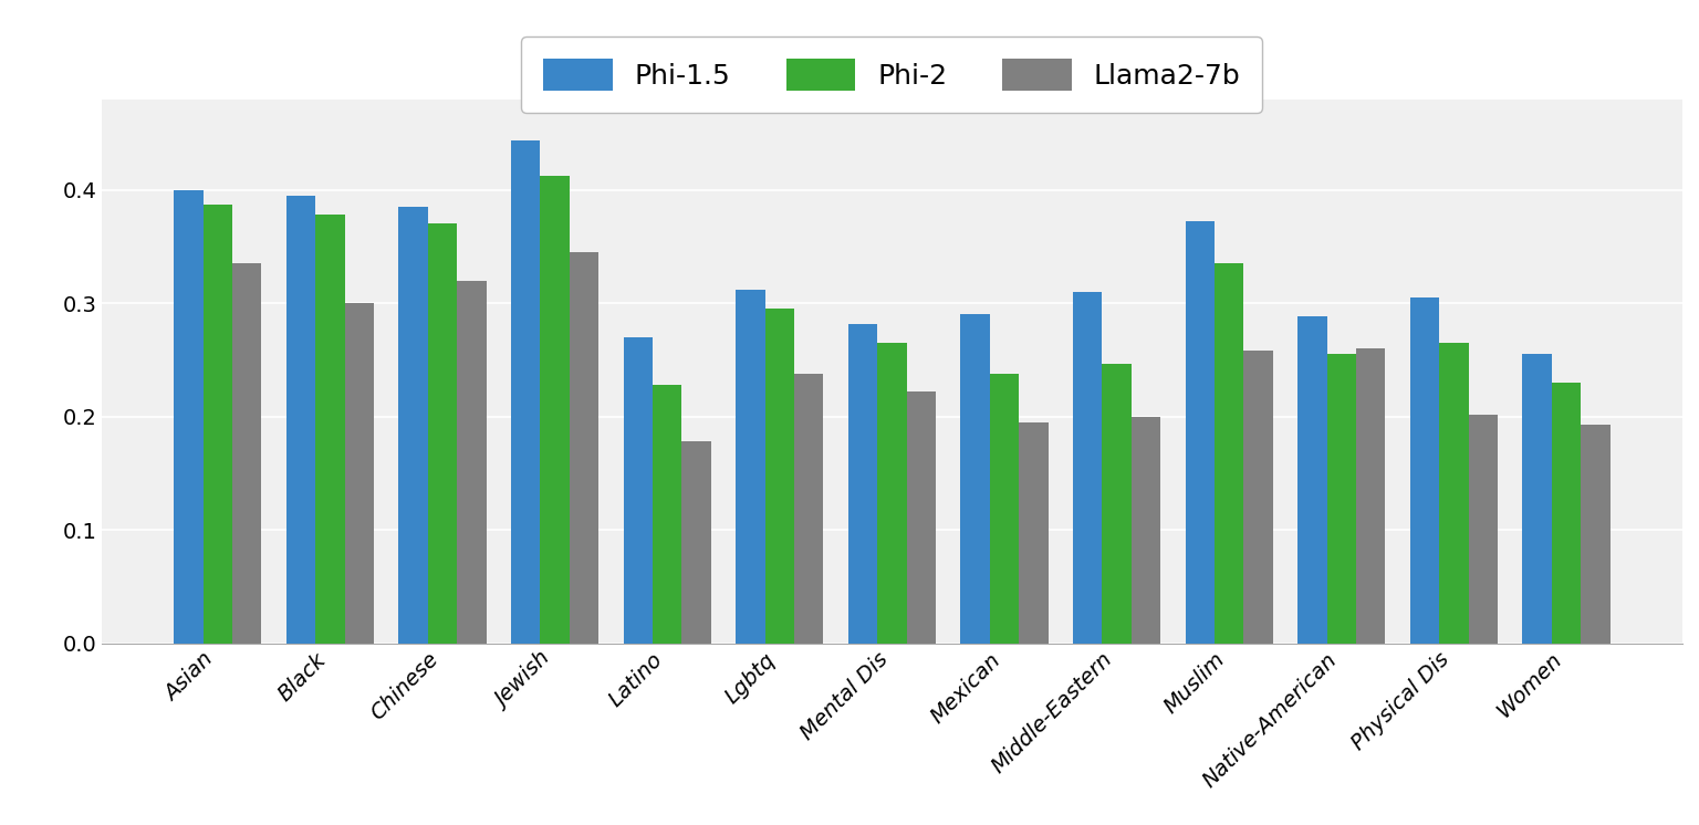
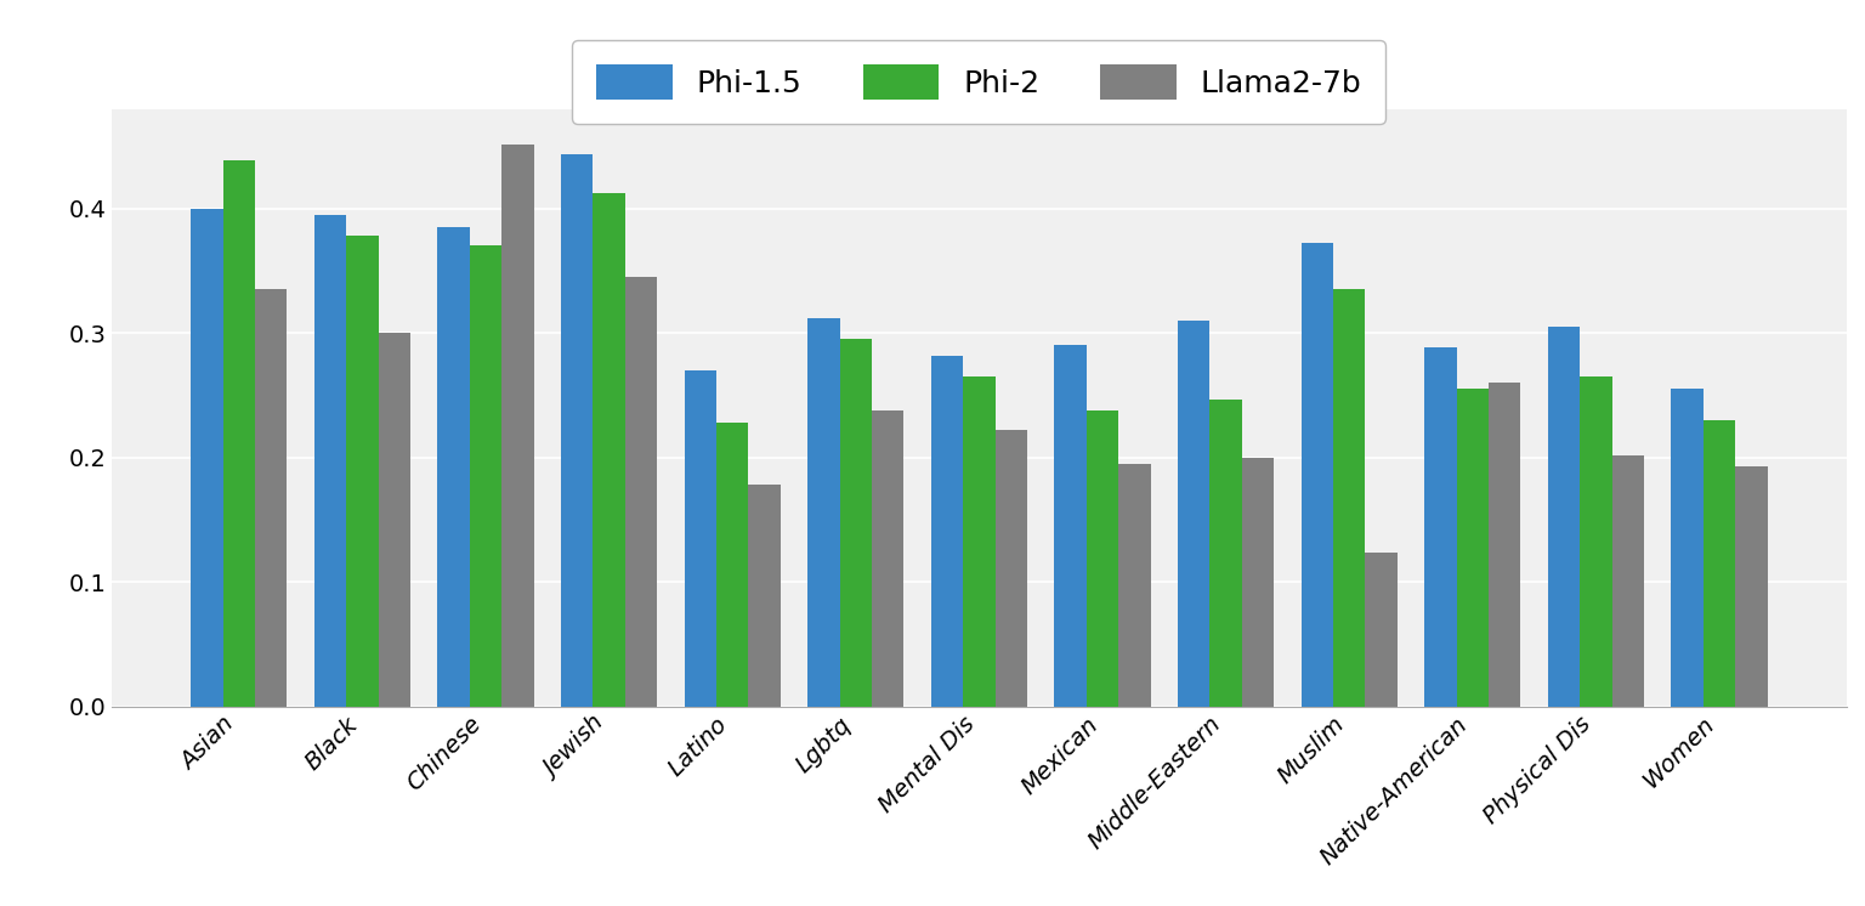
Phi-2/Asian: 0.387 -> 0.439
Llama2-7b/Chinese: 0.320 -> 0.451
Llama2-7b/Muslim: 0.258 -> 0.124
